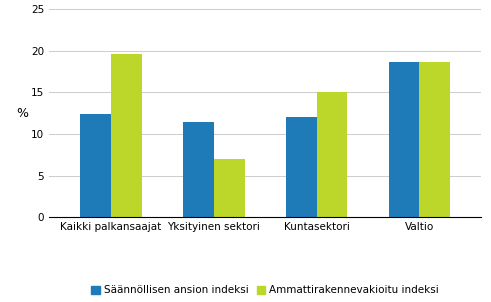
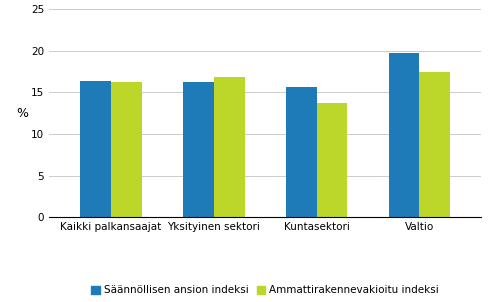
Säännöllisen ansion indeksi/Kaikki palkansaajat: 12.4 -> 16.4
Ammattirakennevakioitu indeksi/Kaikki palkansaajat: 19.6 -> 16.3
Säännöllisen ansion indeksi/Yksityinen sektori: 11.4 -> 16.3
Ammattirakennevakioitu indeksi/Yksityinen sektori: 7.0 -> 16.8
Säännöllisen ansion indeksi/Kuntasektori: 12.0 -> 15.6
Ammattirakennevakioitu indeksi/Kuntasektori: 15.0 -> 13.7
Säännöllisen ansion indeksi/Valtio: 18.6 -> 19.7
Ammattirakennevakioitu indeksi/Valtio: 18.6 -> 17.5
